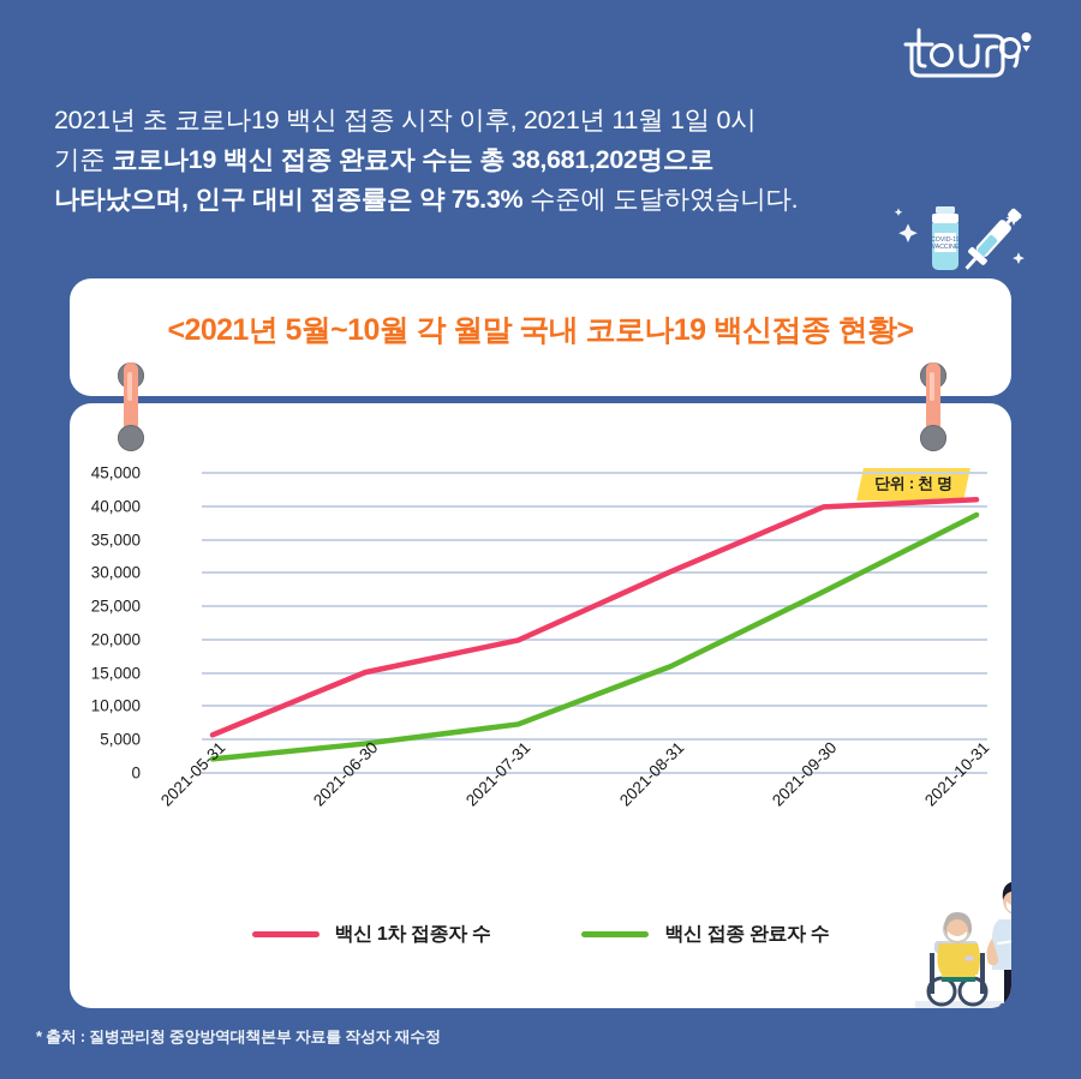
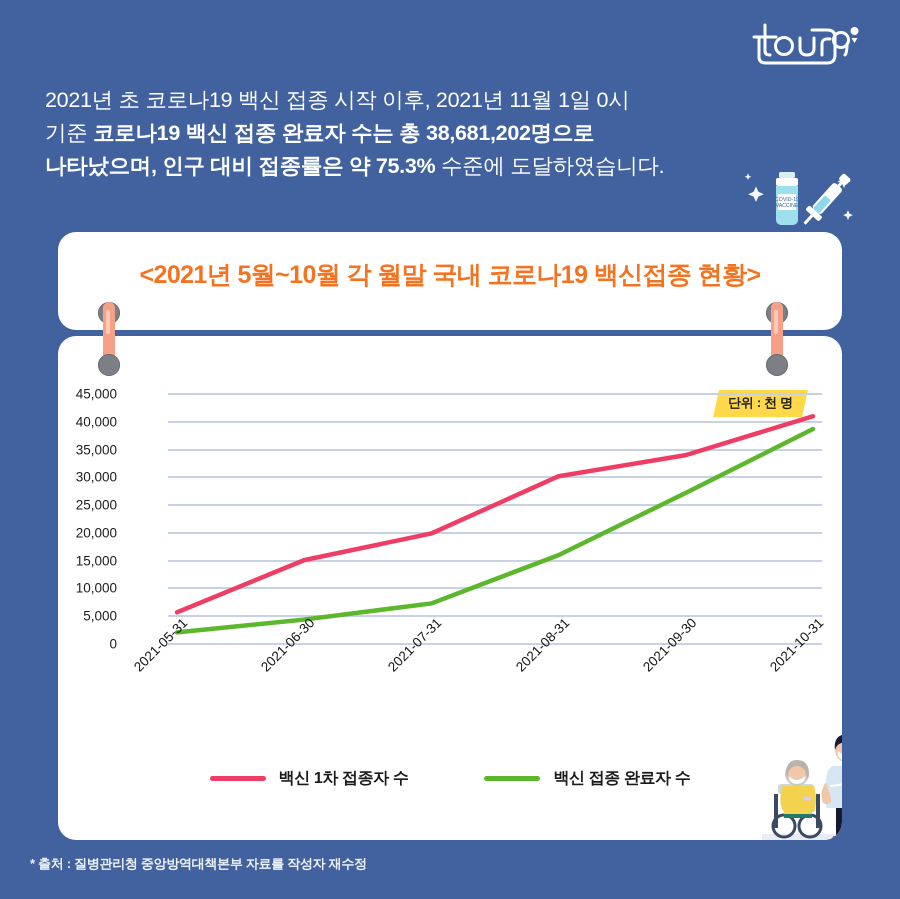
백신 1차 접종자 수/2021-09-30: 40000 -> 34000
